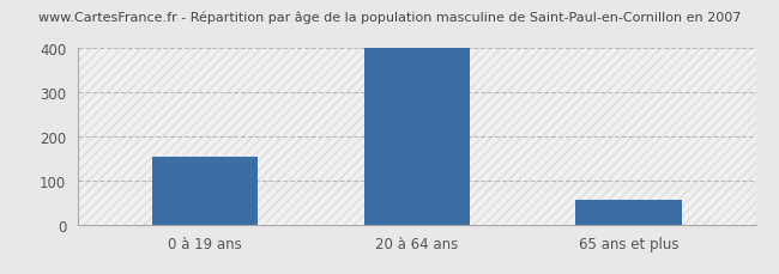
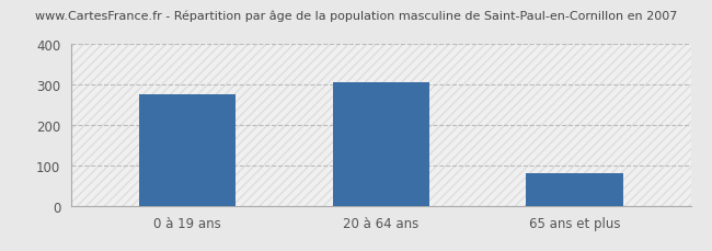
0 à 19 ans: 153 -> 275
20 à 64 ans: 400 -> 305
65 ans et plus: 57 -> 80
